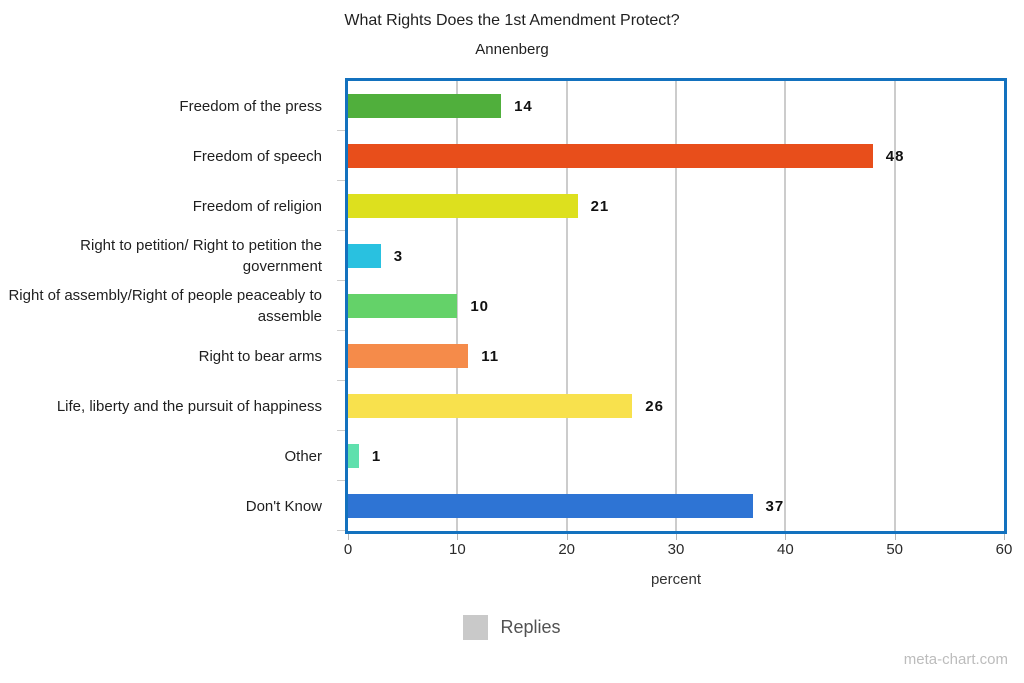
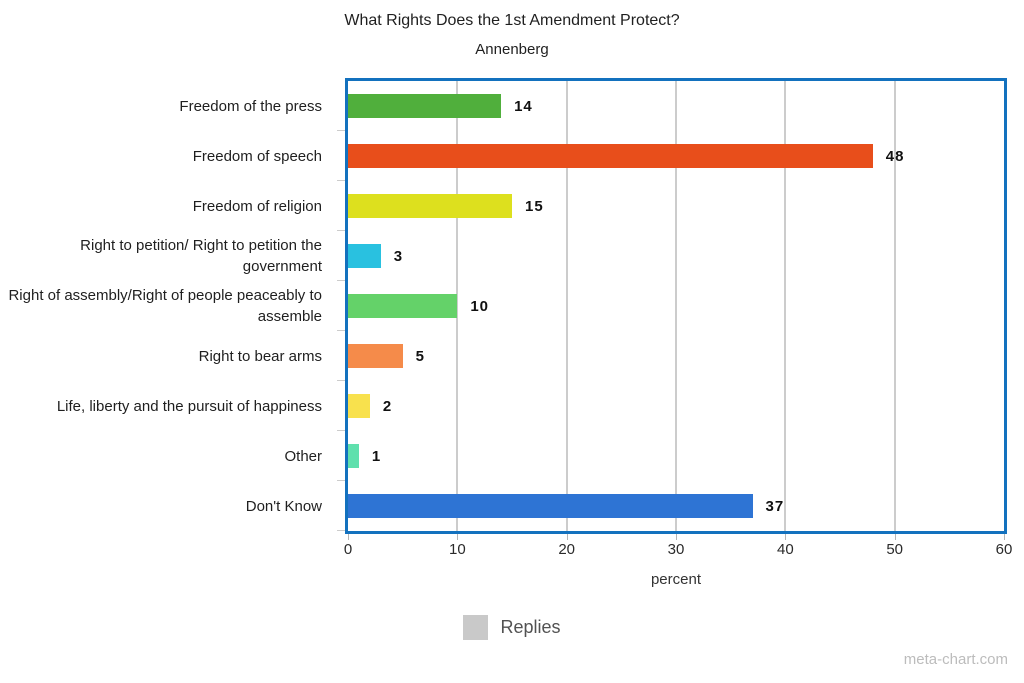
Freedom of religion: 21 -> 15
Right to bear arms: 11 -> 5
Life, liberty and the pursuit of happiness: 26 -> 2
